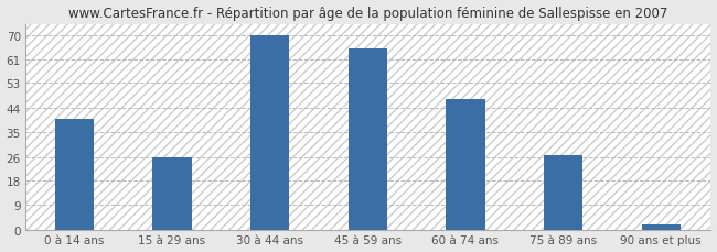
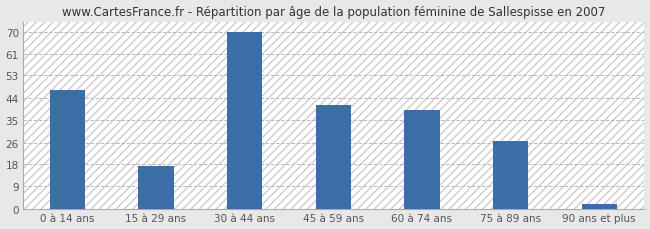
0 à 14 ans: 40 -> 47
15 à 29 ans: 26 -> 17
45 à 59 ans: 65 -> 41
60 à 74 ans: 47 -> 39
